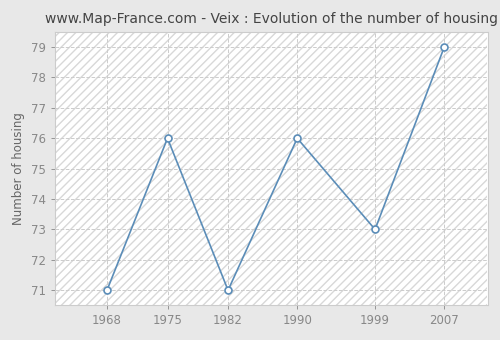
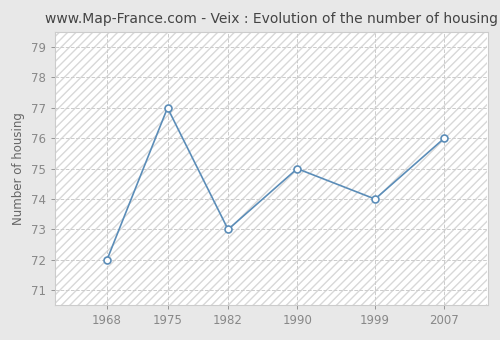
1968: 71 -> 72
1975: 76 -> 77
1982: 71 -> 73
1990: 76 -> 75
1999: 73 -> 74
2007: 79 -> 76
